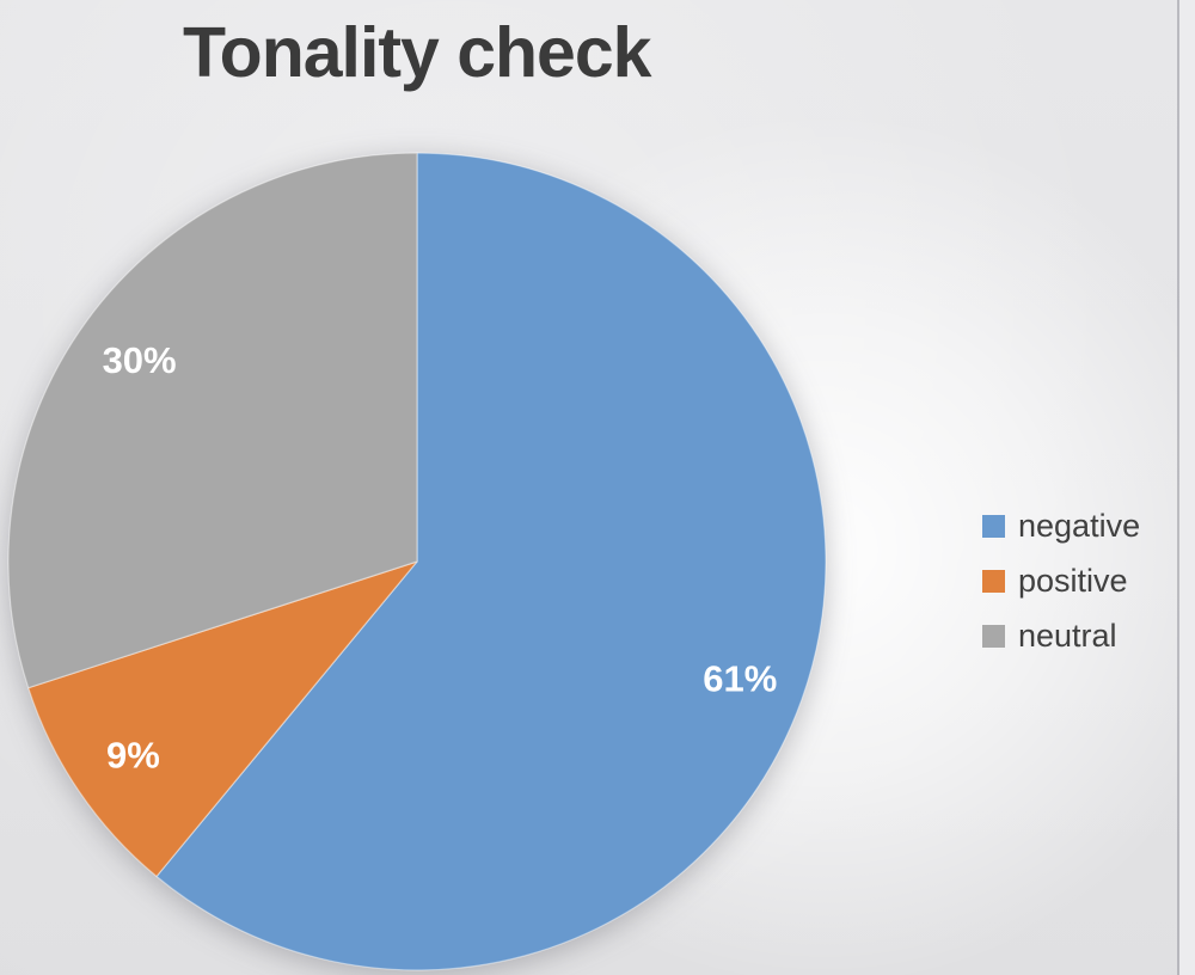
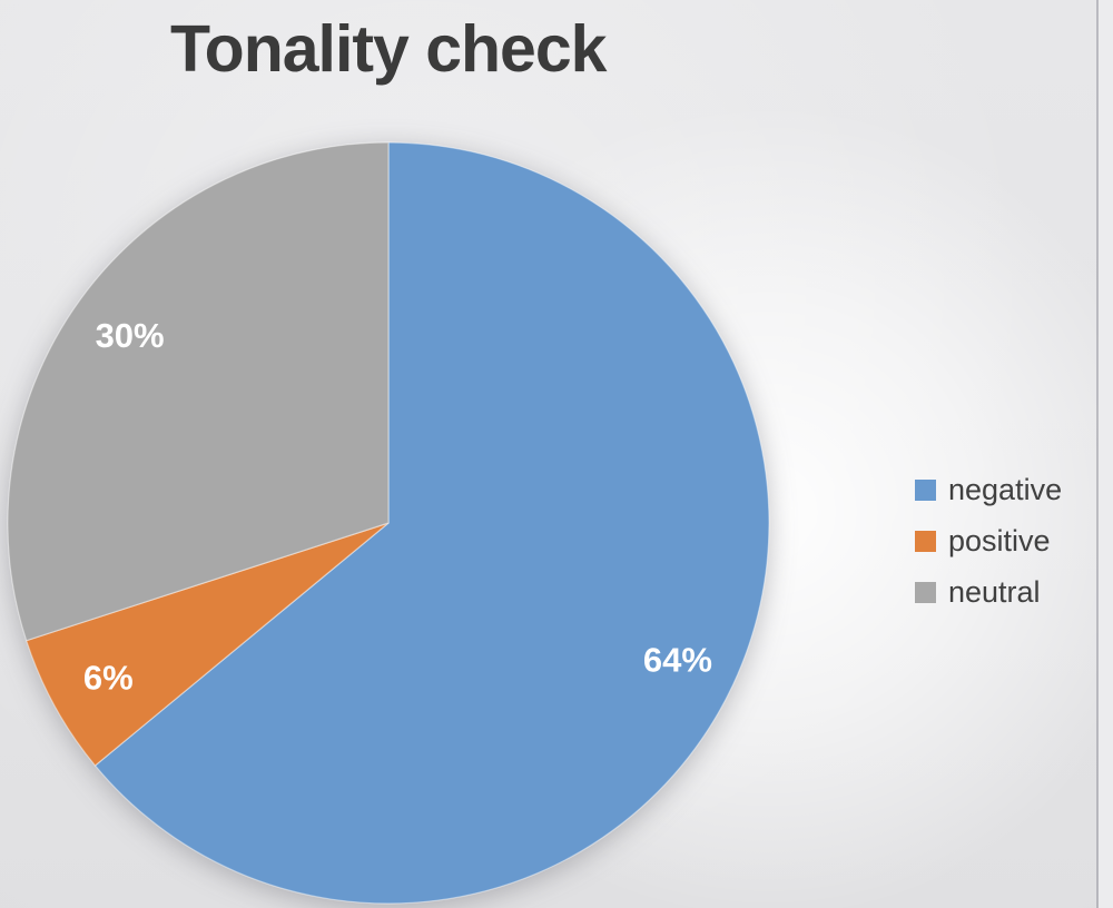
negative: 61% -> 64%
positive: 9% -> 6%
